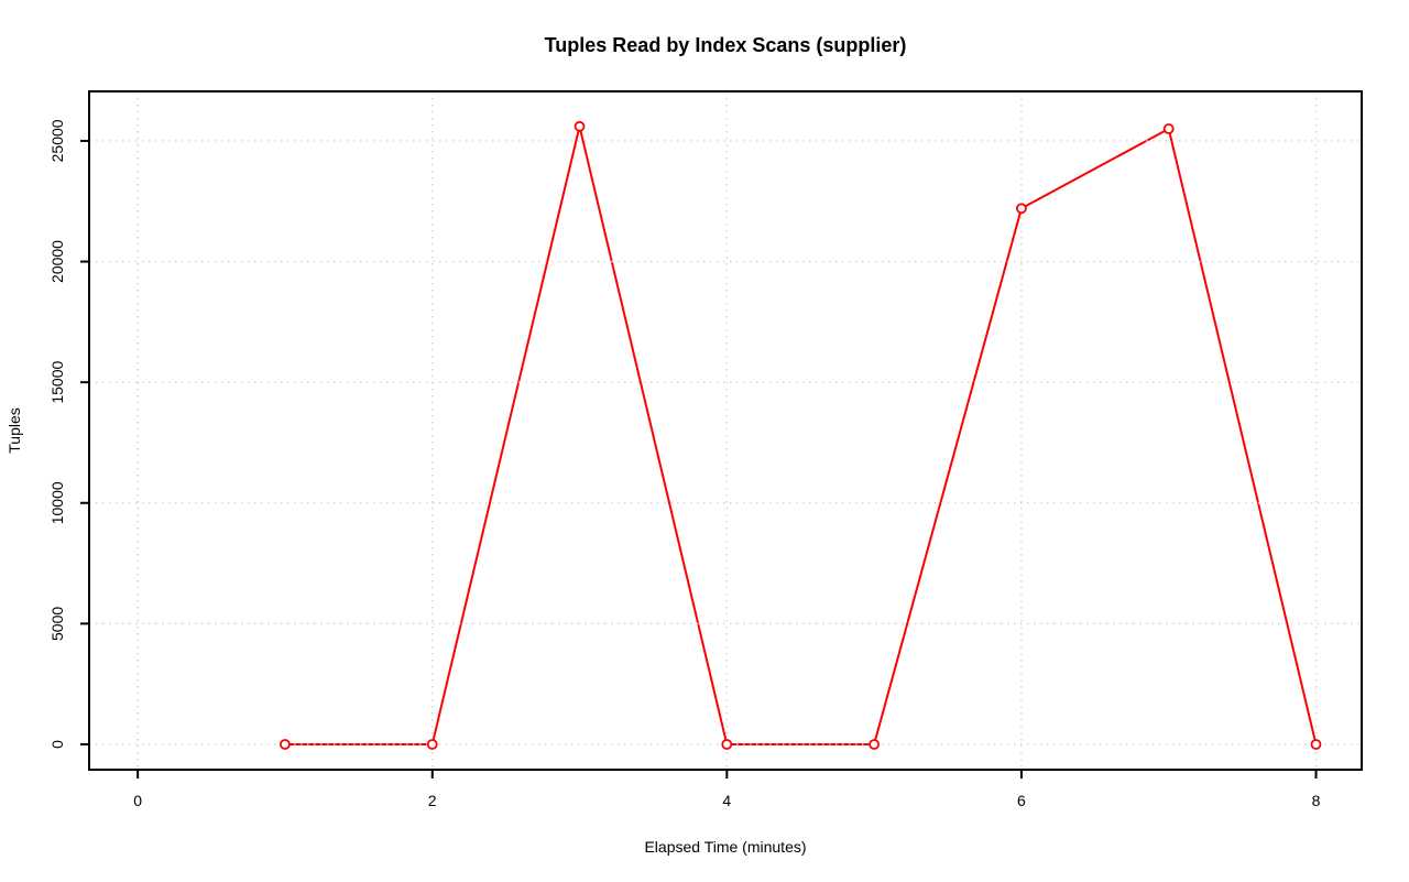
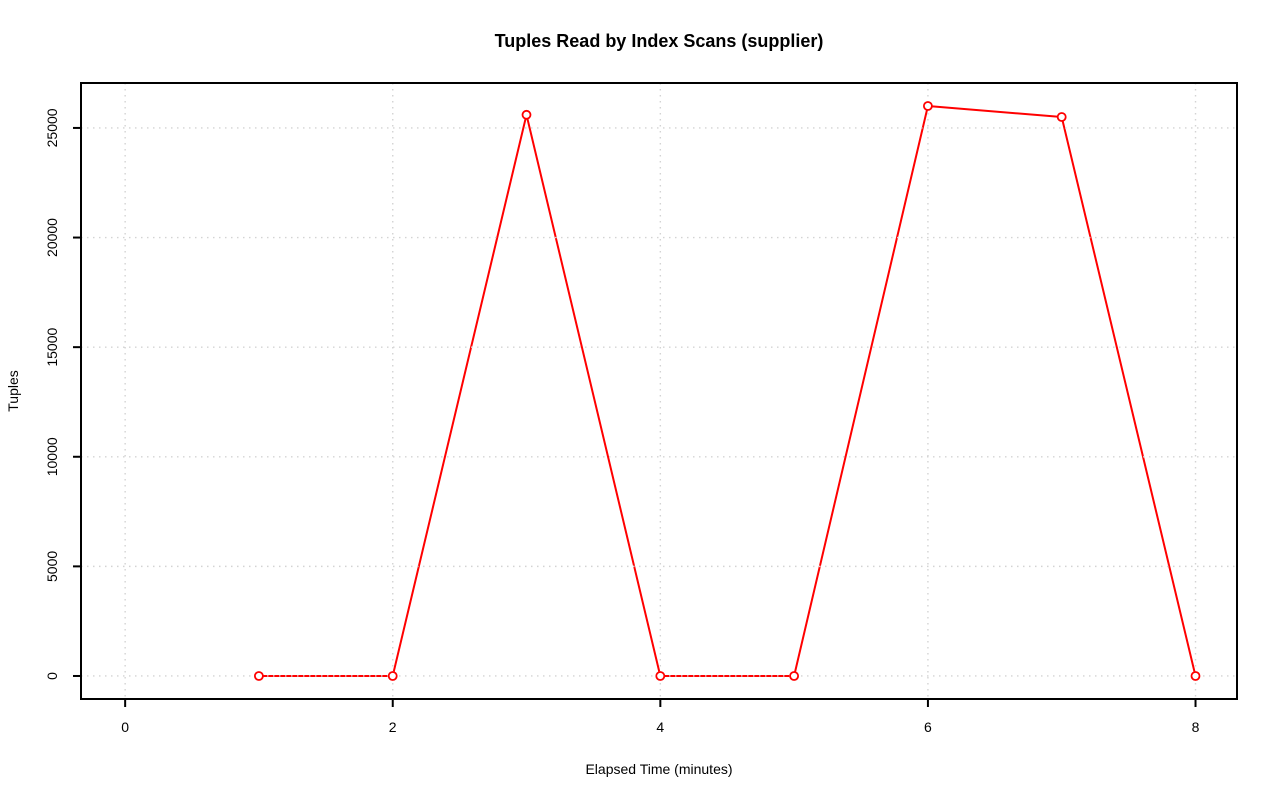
6: 22200 -> 26000
